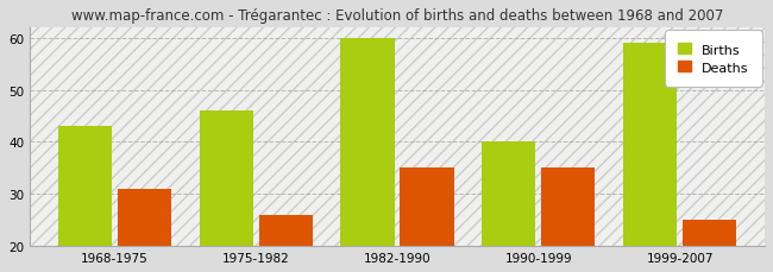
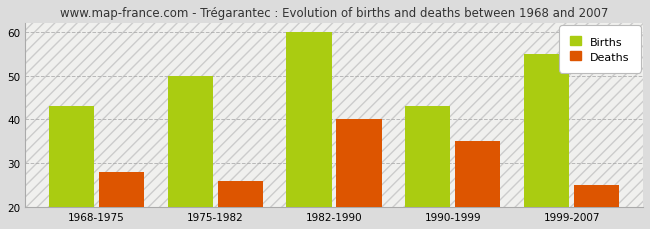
Deaths/1968-1975: 31 -> 28
Births/1975-1982: 46 -> 50
Deaths/1982-1990: 35 -> 40
Births/1990-1999: 40 -> 43
Births/1999-2007: 59 -> 55
